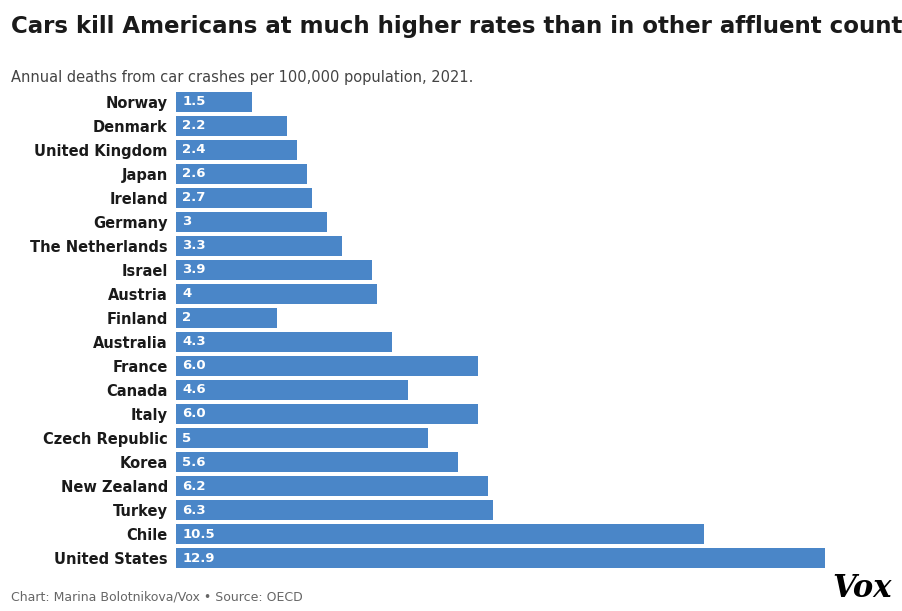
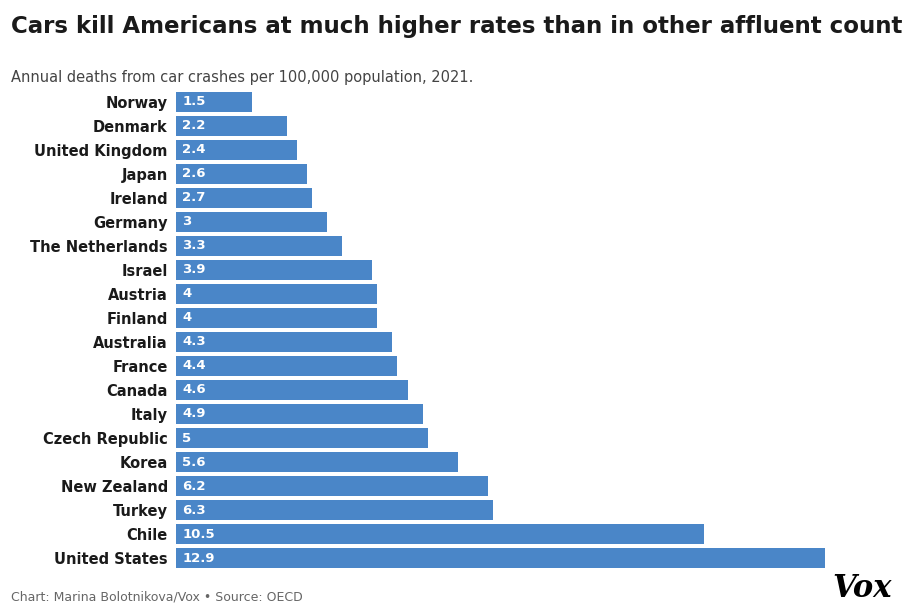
Finland: 2 -> 4
France: 6.0 -> 4.4
Italy: 6.0 -> 4.9
